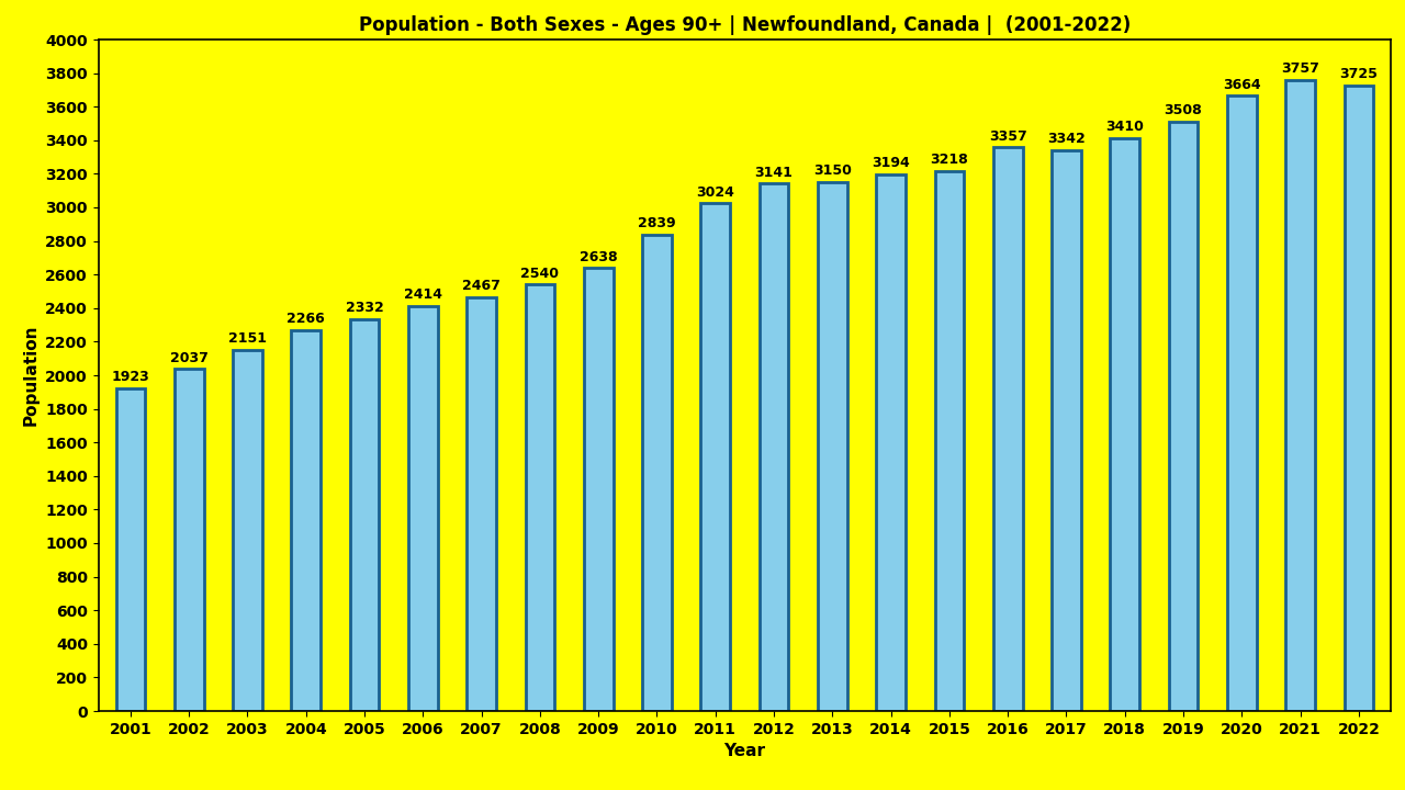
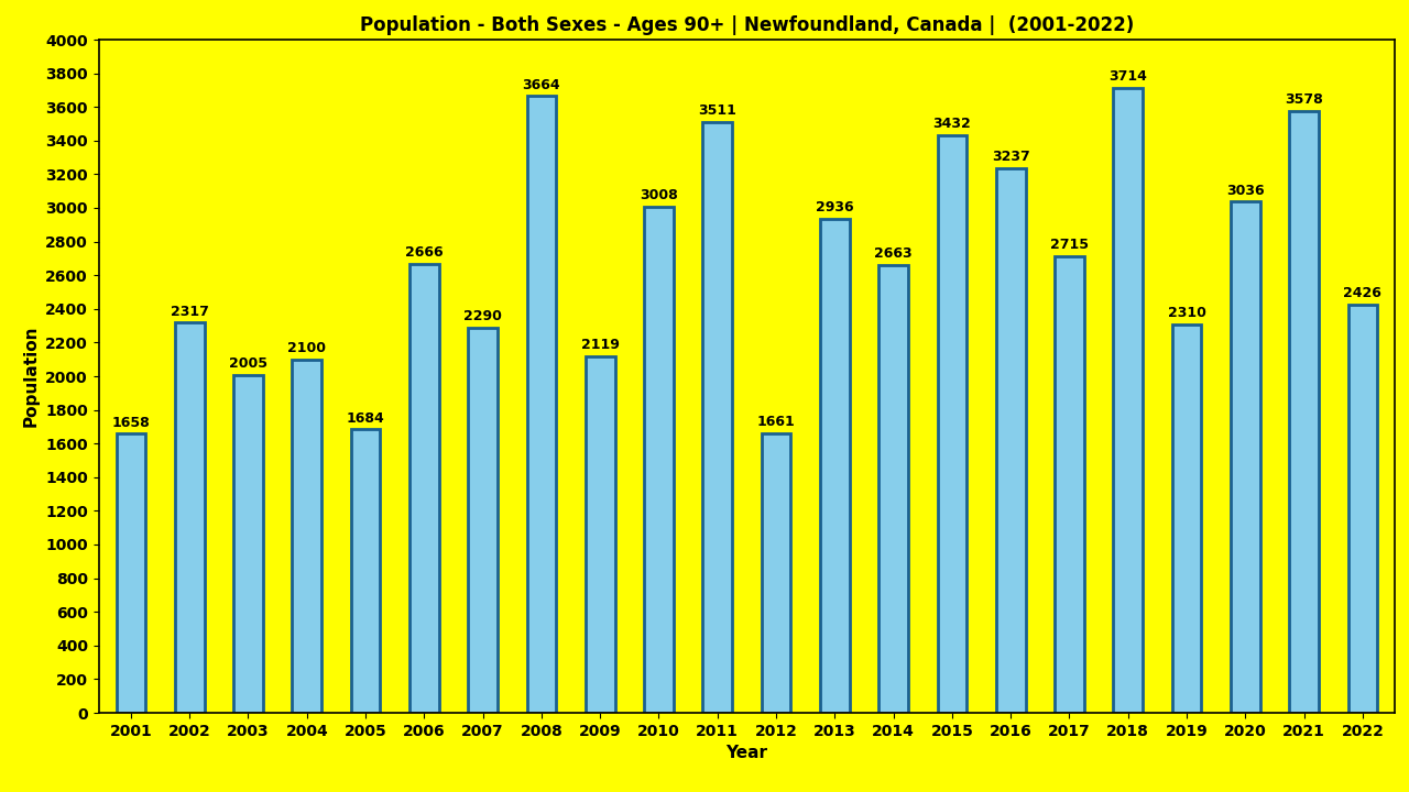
2001: 1923 -> 1658
2002: 2037 -> 2317
2003: 2151 -> 2005
2004: 2266 -> 2100
2005: 2332 -> 1684
2006: 2414 -> 2666
2007: 2467 -> 2290
2008: 2540 -> 3664
2009: 2638 -> 2119
2010: 2839 -> 3008
2011: 3024 -> 3511
2012: 3141 -> 1661
2013: 3150 -> 2936
2014: 3194 -> 2663
2015: 3218 -> 3432
2016: 3357 -> 3237
2017: 3342 -> 2715
2018: 3410 -> 3714
2019: 3508 -> 2310
2020: 3664 -> 3036
2021: 3757 -> 3578
2022: 3725 -> 2426
